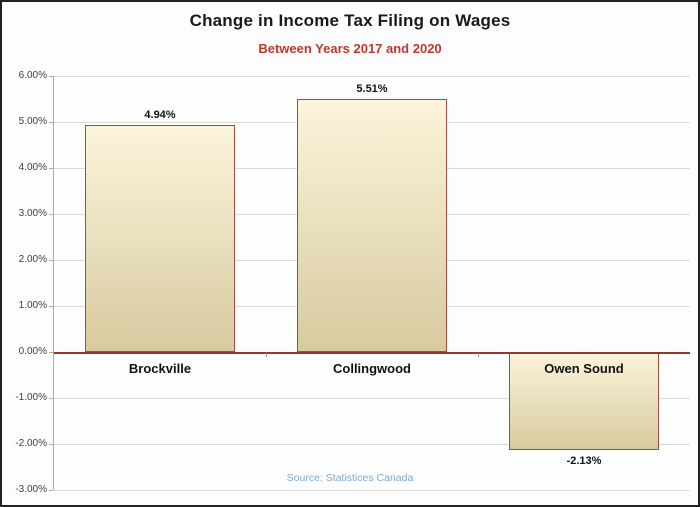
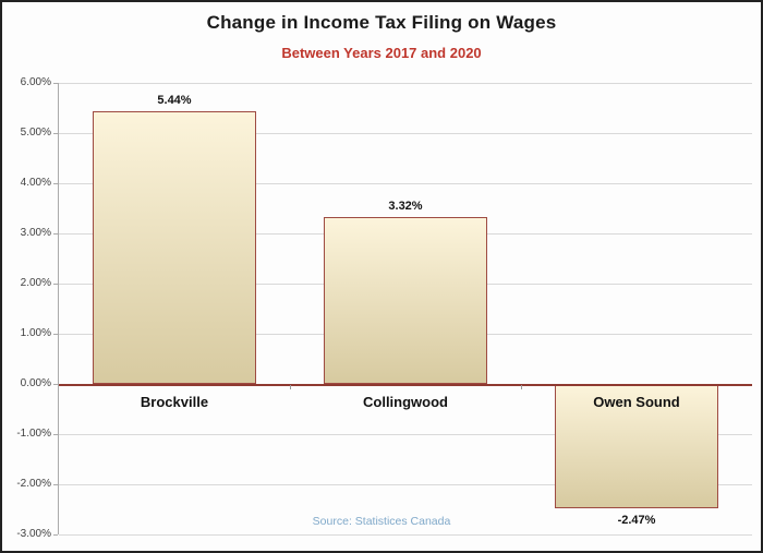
Brockville: 4.94% -> 5.44%
Collingwood: 5.51% -> 3.32%
Owen Sound: -2.13% -> -2.47%
